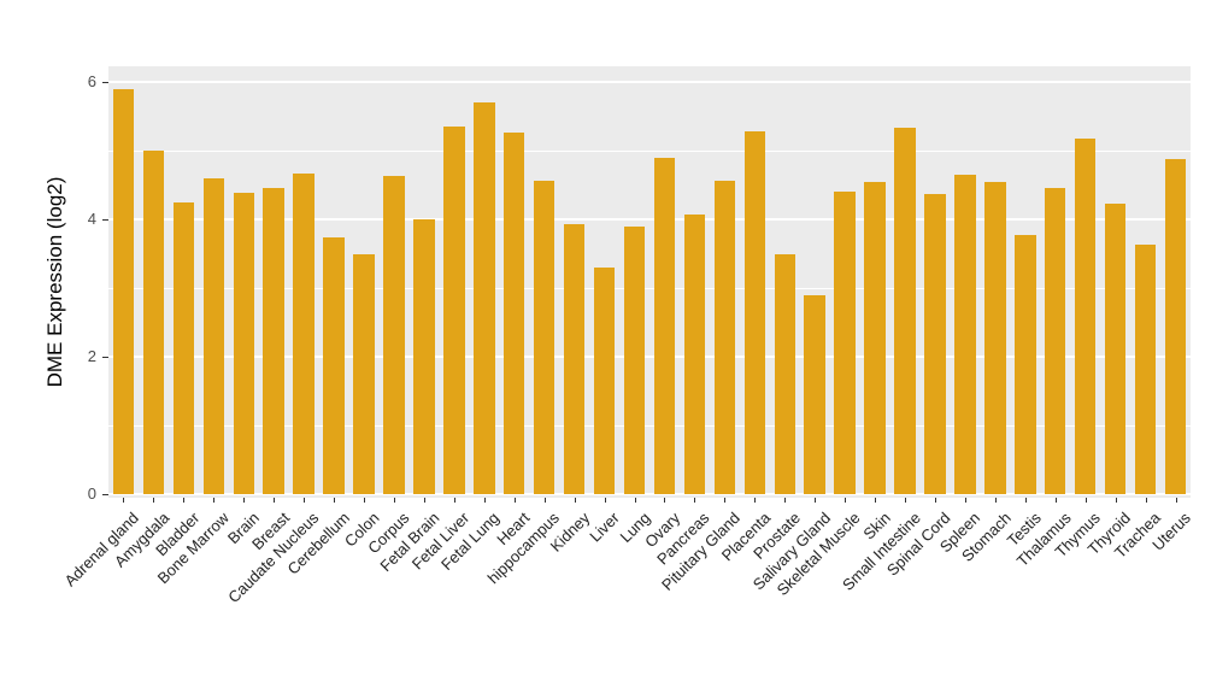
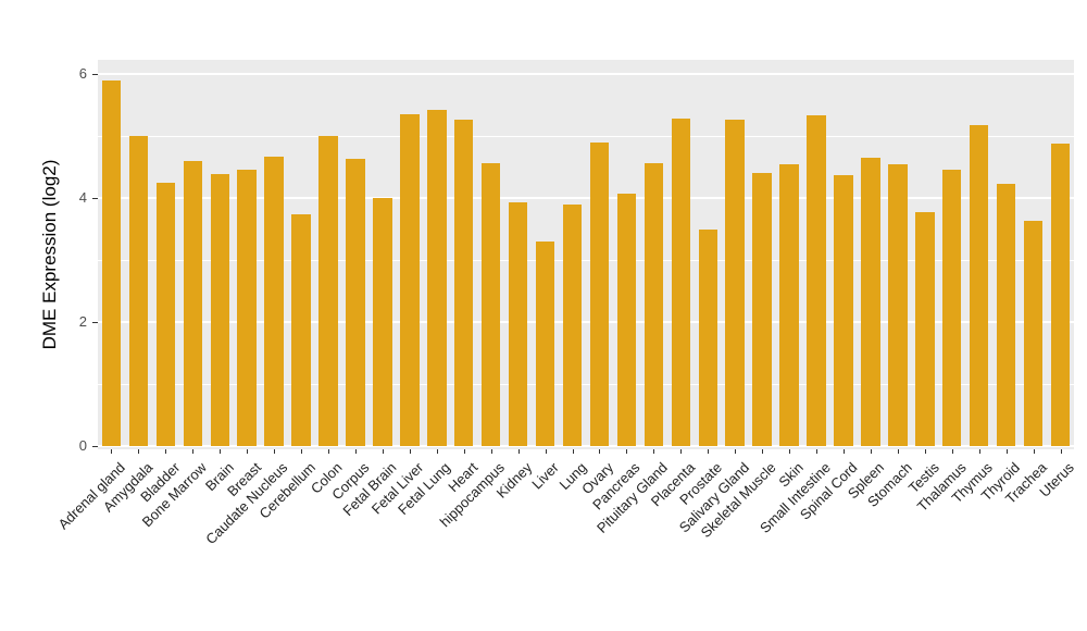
Colon: 3.5 -> 5.0
Fetal Lung: 5.7 -> 5.4
Salivary Gland: 2.9 -> 5.3
